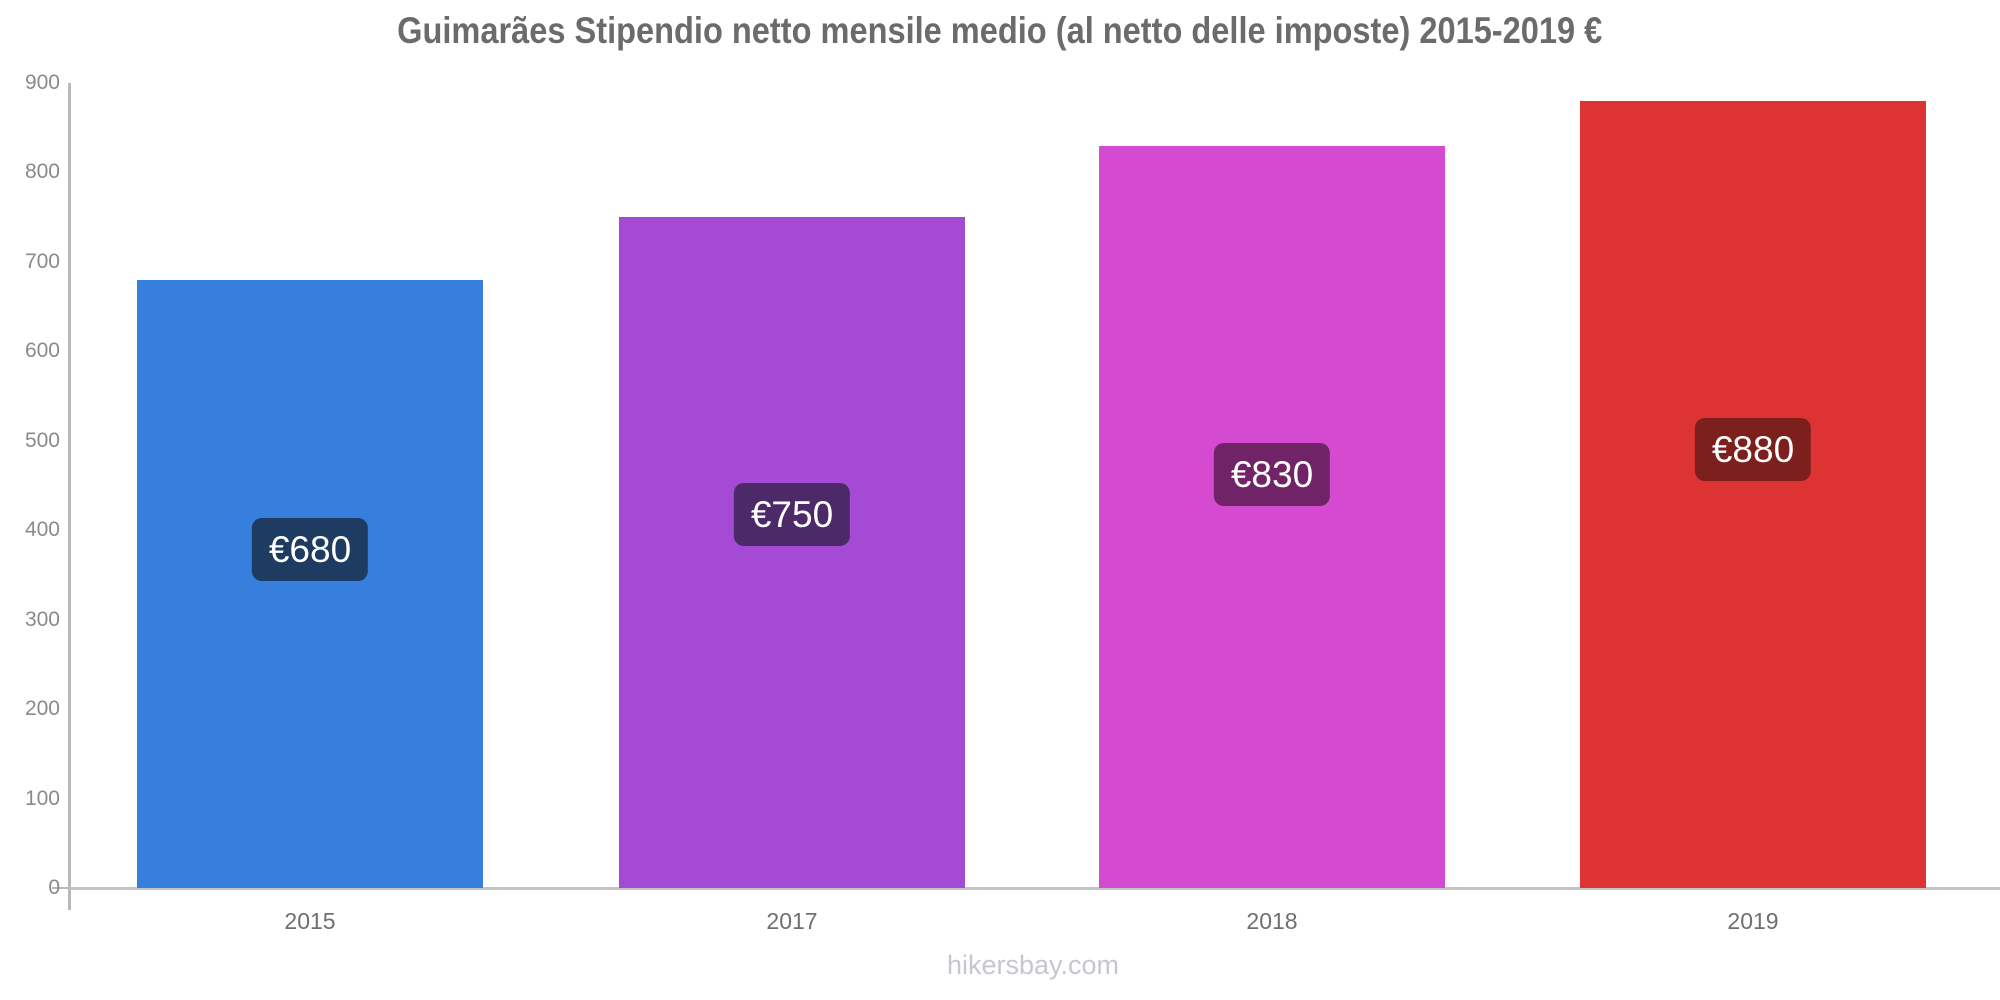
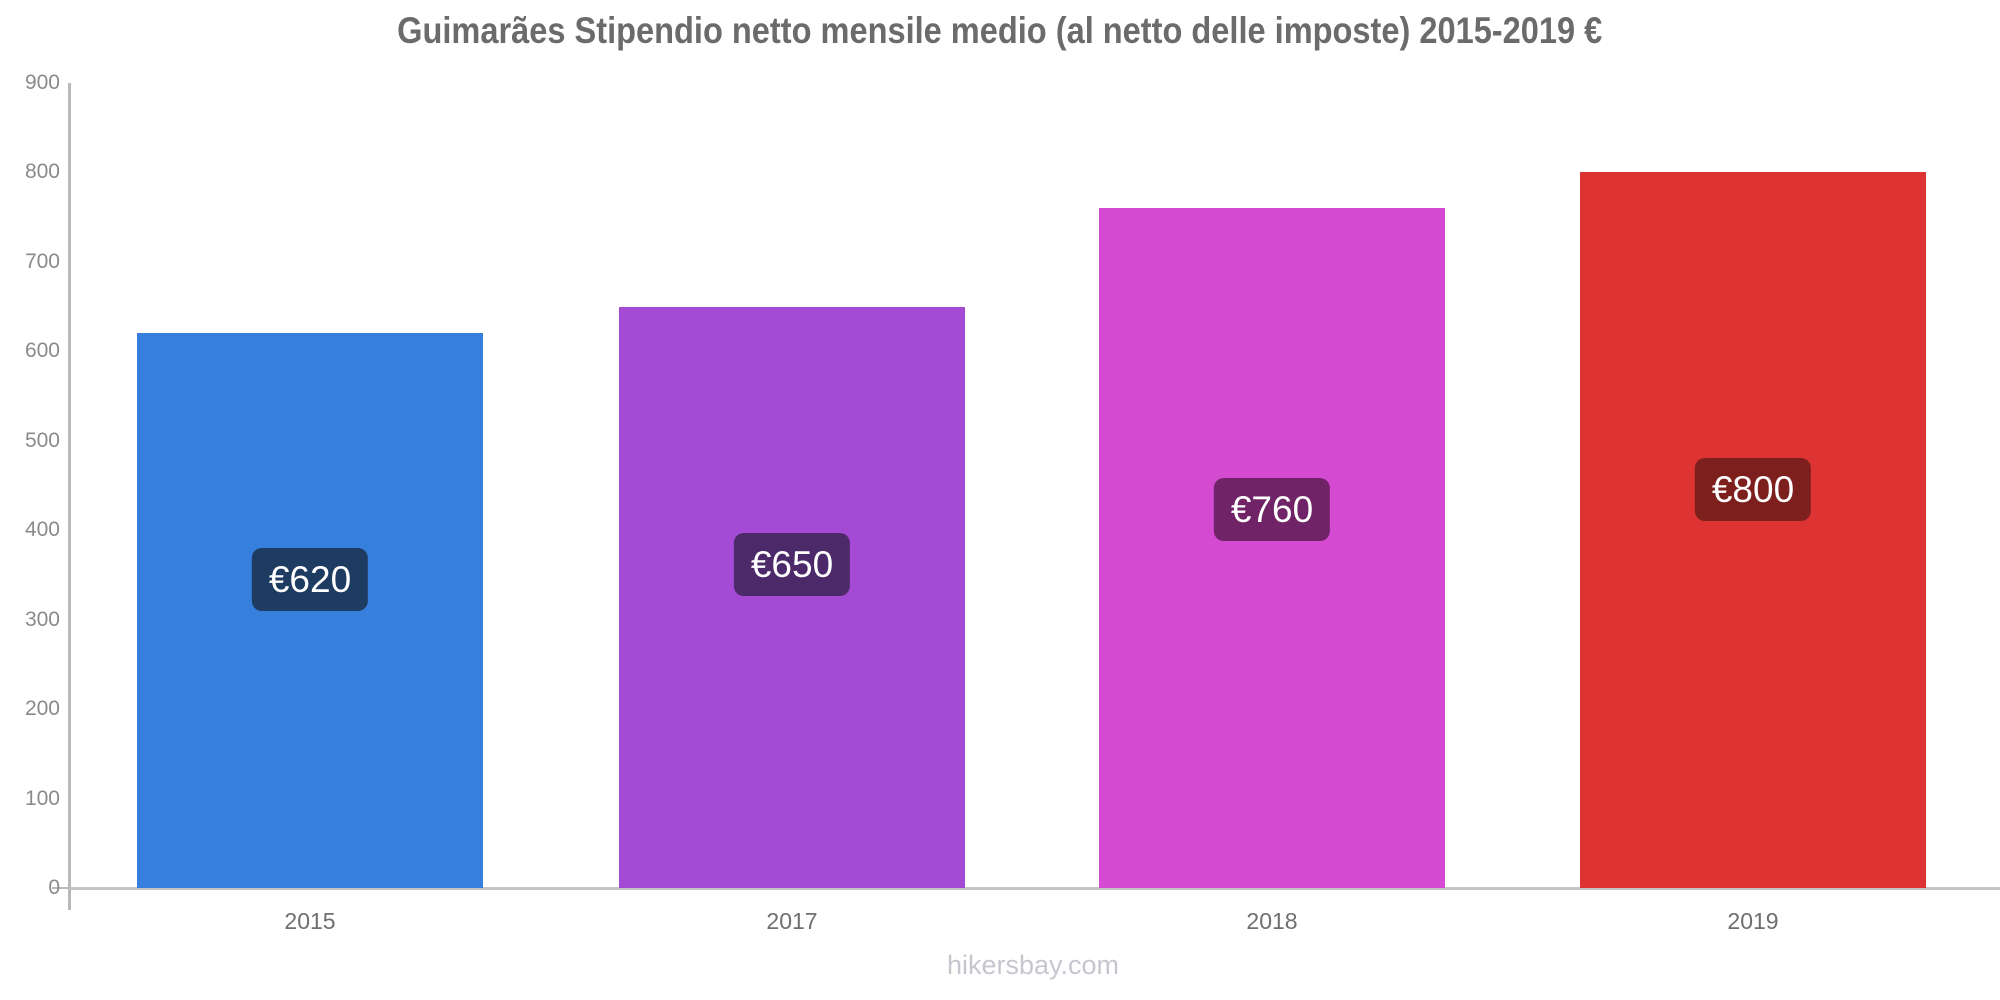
2015: €680 -> €620
2017: €750 -> €650
2018: €830 -> €760
2019: €880 -> €800
